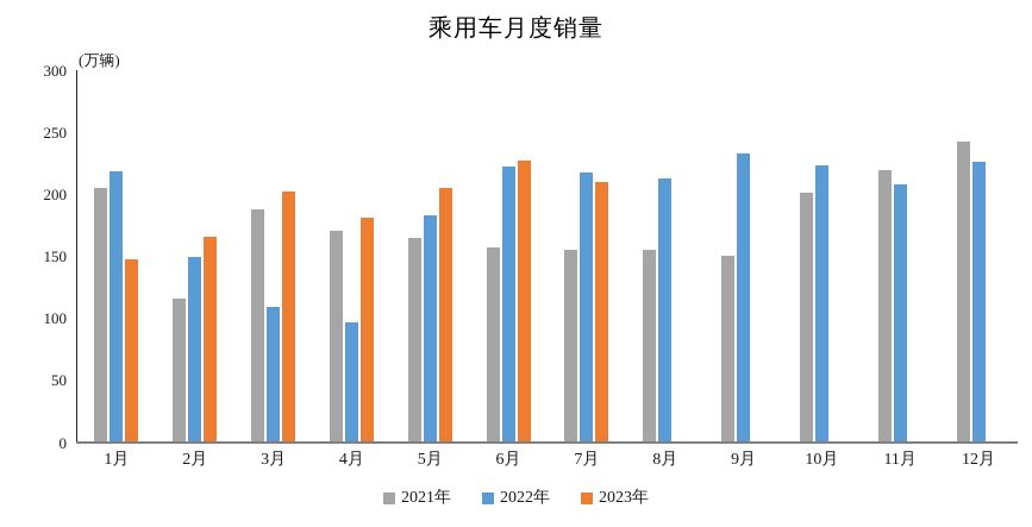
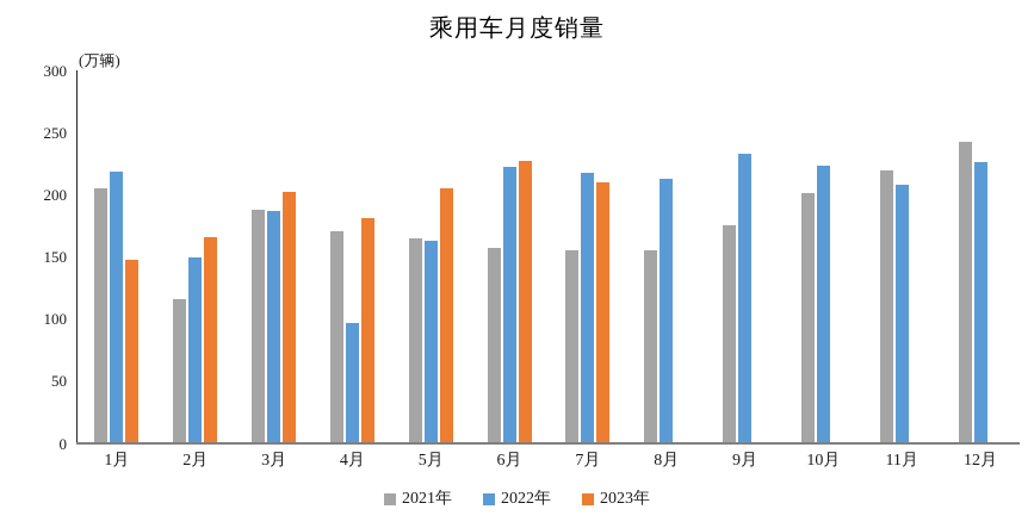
2022年/3月: 109 -> 186
2022年/5月: 183 -> 162
2021年/9月: 150 -> 175
